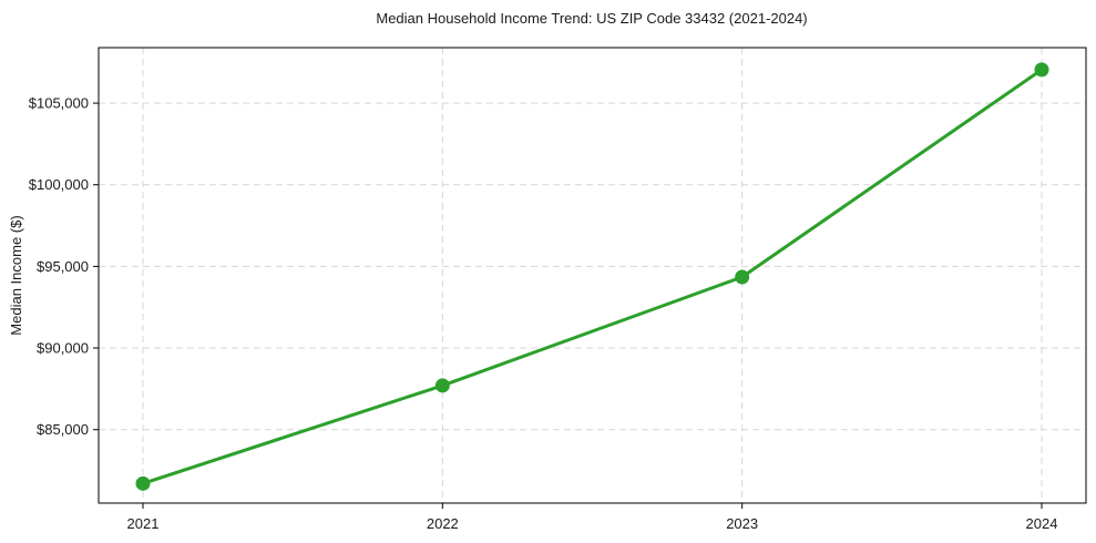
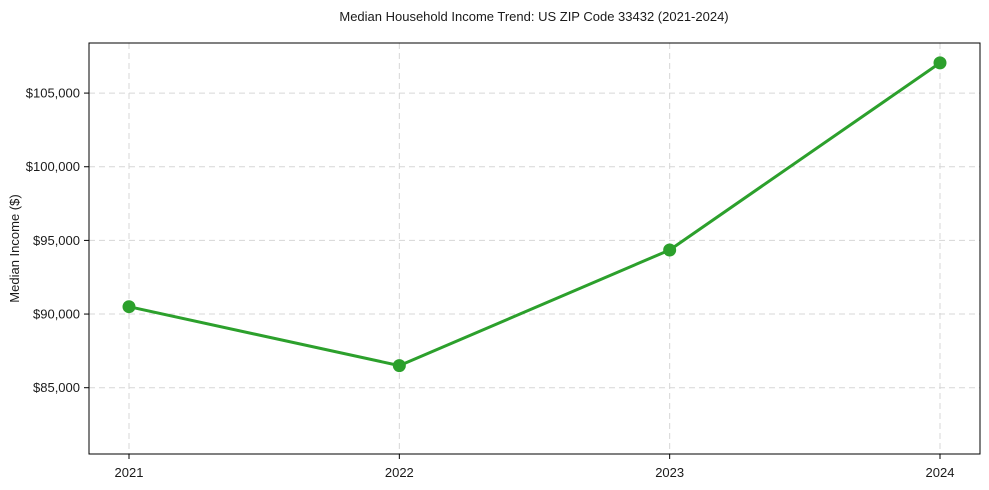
2021: $81700 -> $90500
2022: $87700 -> $86500
